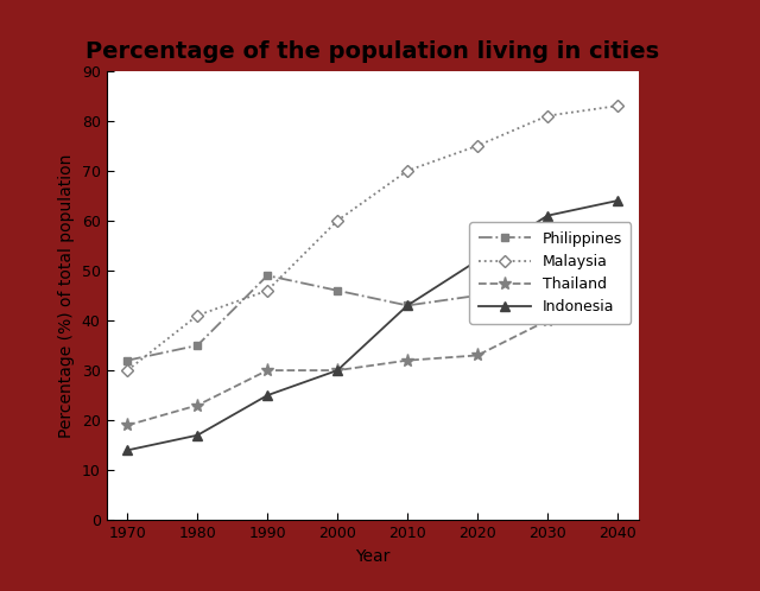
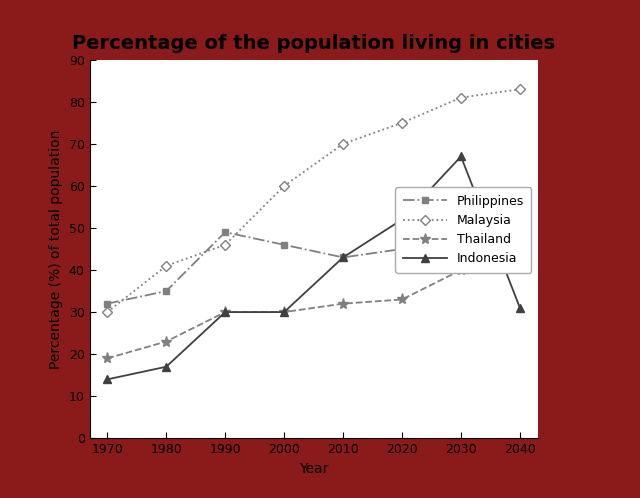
Indonesia/1990: 25 -> 30
Indonesia/2030: 61 -> 67
Indonesia/2040: 64 -> 31
